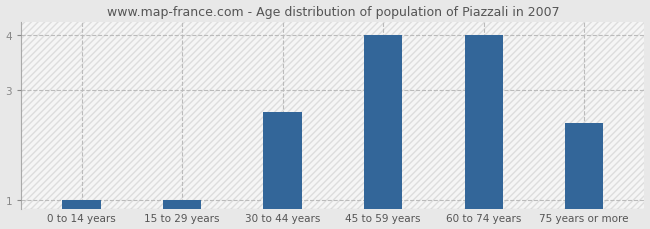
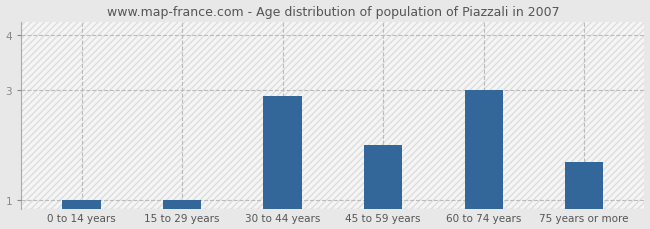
30 to 44 years: 2.6 -> 2.9
45 to 59 years: 4.0 -> 2.0
60 to 74 years: 4.0 -> 3.0
75 years or more: 2.4 -> 1.7
